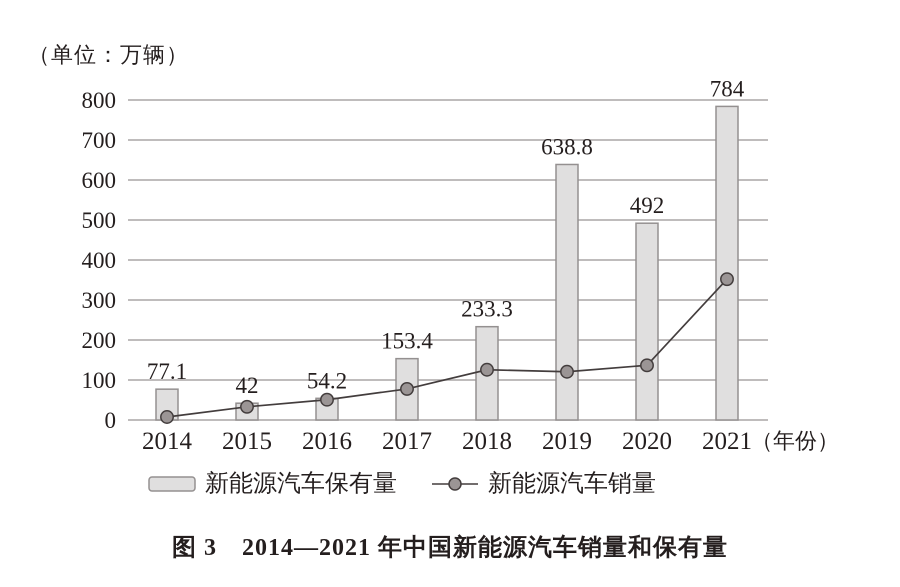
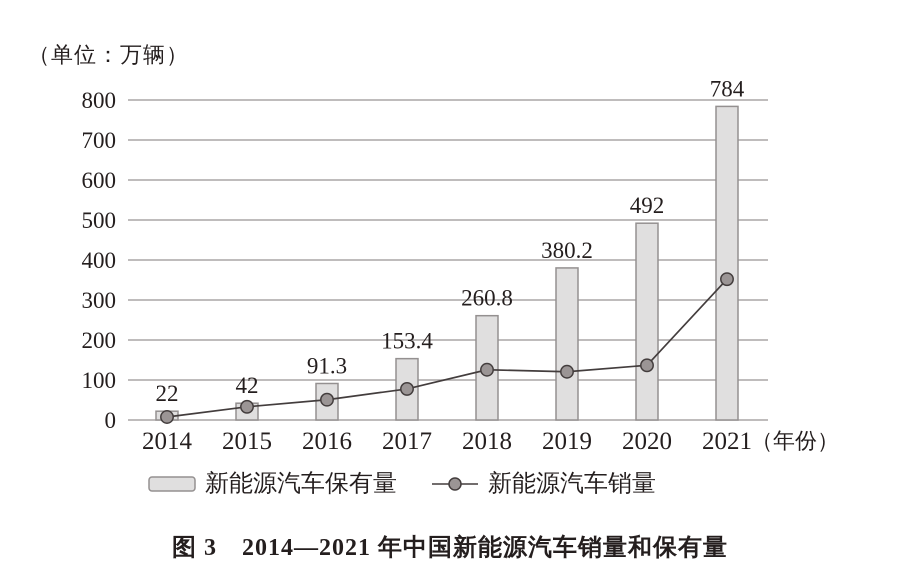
新能源汽车保有量/2014: 77.1 -> 22
新能源汽车保有量/2016: 54.2 -> 91.3
新能源汽车保有量/2018: 233.3 -> 260.8
新能源汽车保有量/2019: 638.8 -> 380.2
